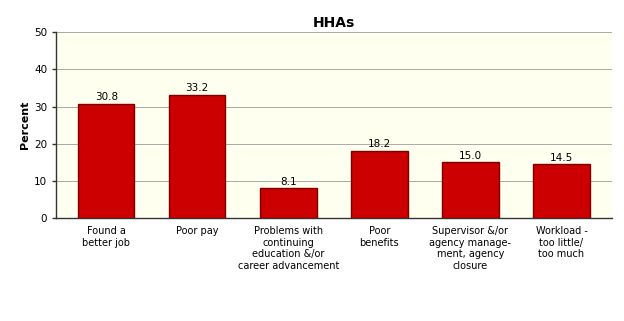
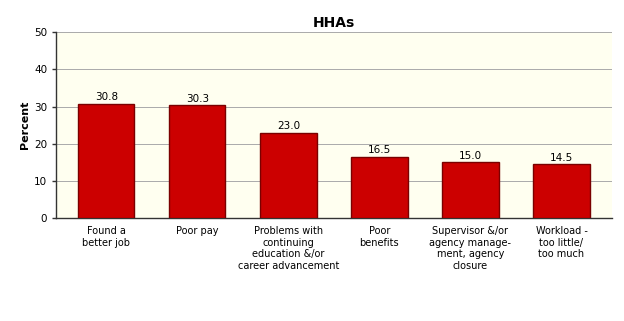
Poor pay: 33.2 -> 30.3
Problems with continuing education &/or career advancement: 8.1 -> 23.0
Poor benefits: 18.2 -> 16.5
